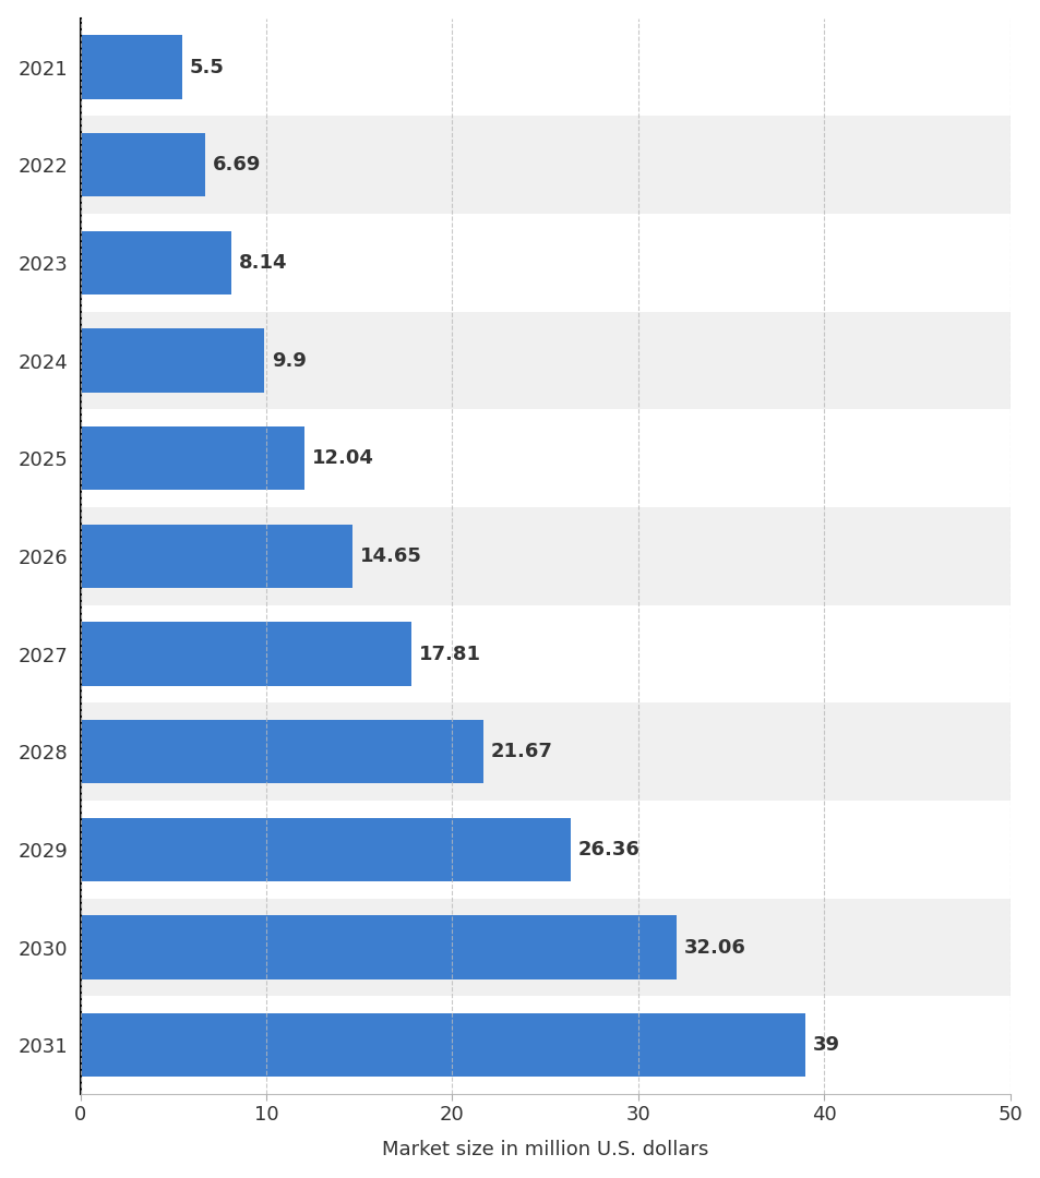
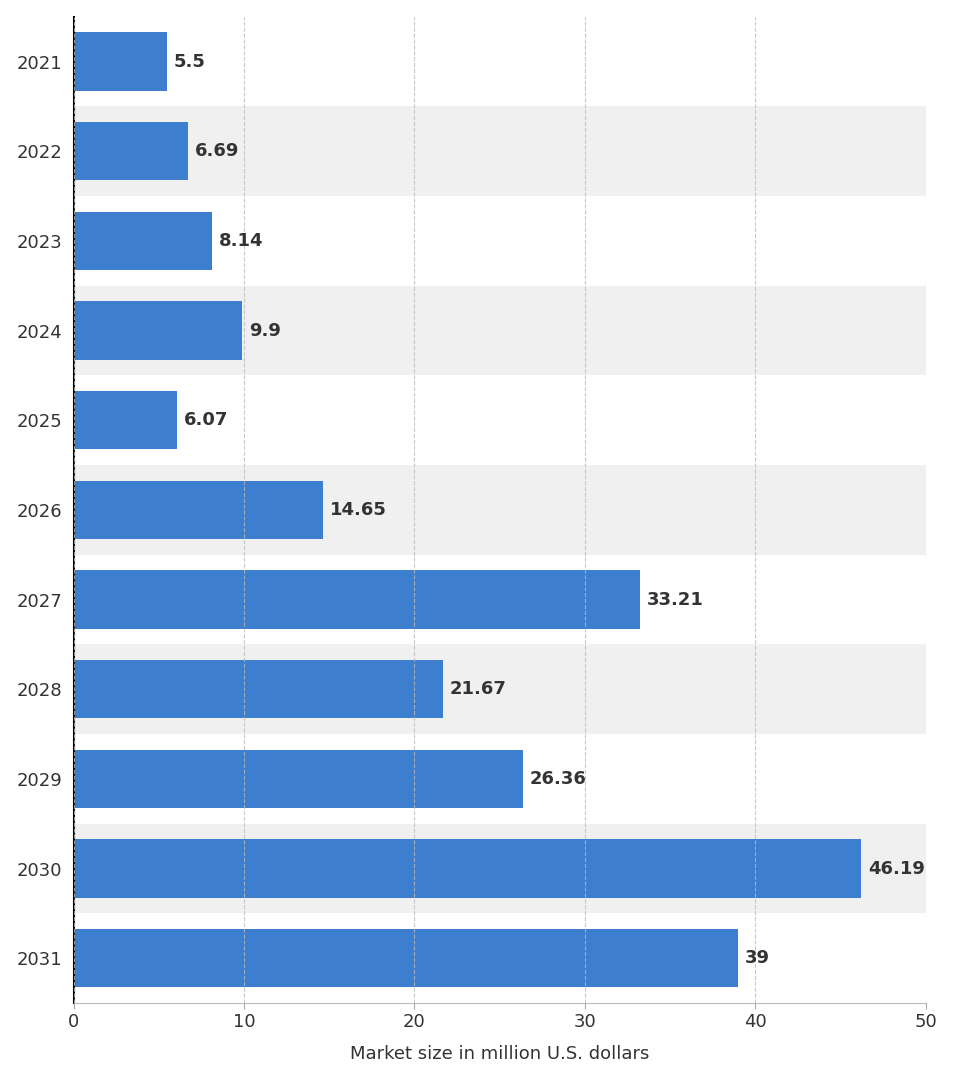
2025: 12.04 -> 6.07
2027: 17.81 -> 33.21
2030: 32.06 -> 46.19
